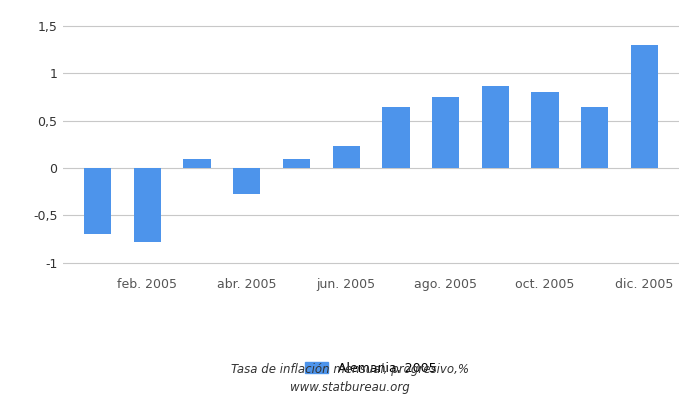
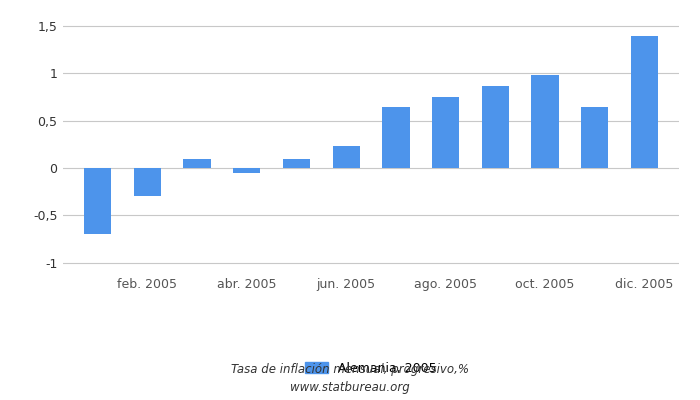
feb. 2005: -0,78 -> -0,30
abr. 2005: -0,28 -> -0,05
oct. 2005: 0,80 -> 0,98
dic. 2005: 1,30 -> 1,40
